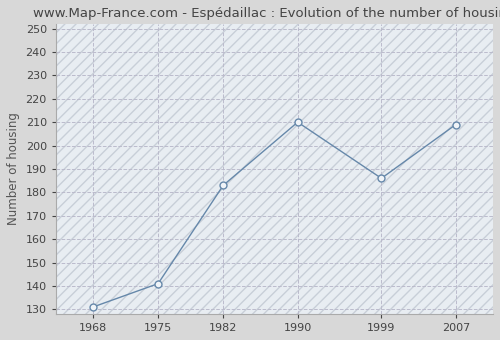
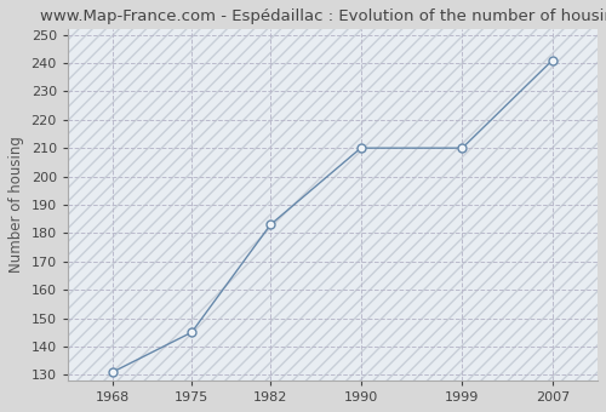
1975: 141 -> 145
1999: 186 -> 210
2007: 209 -> 241
